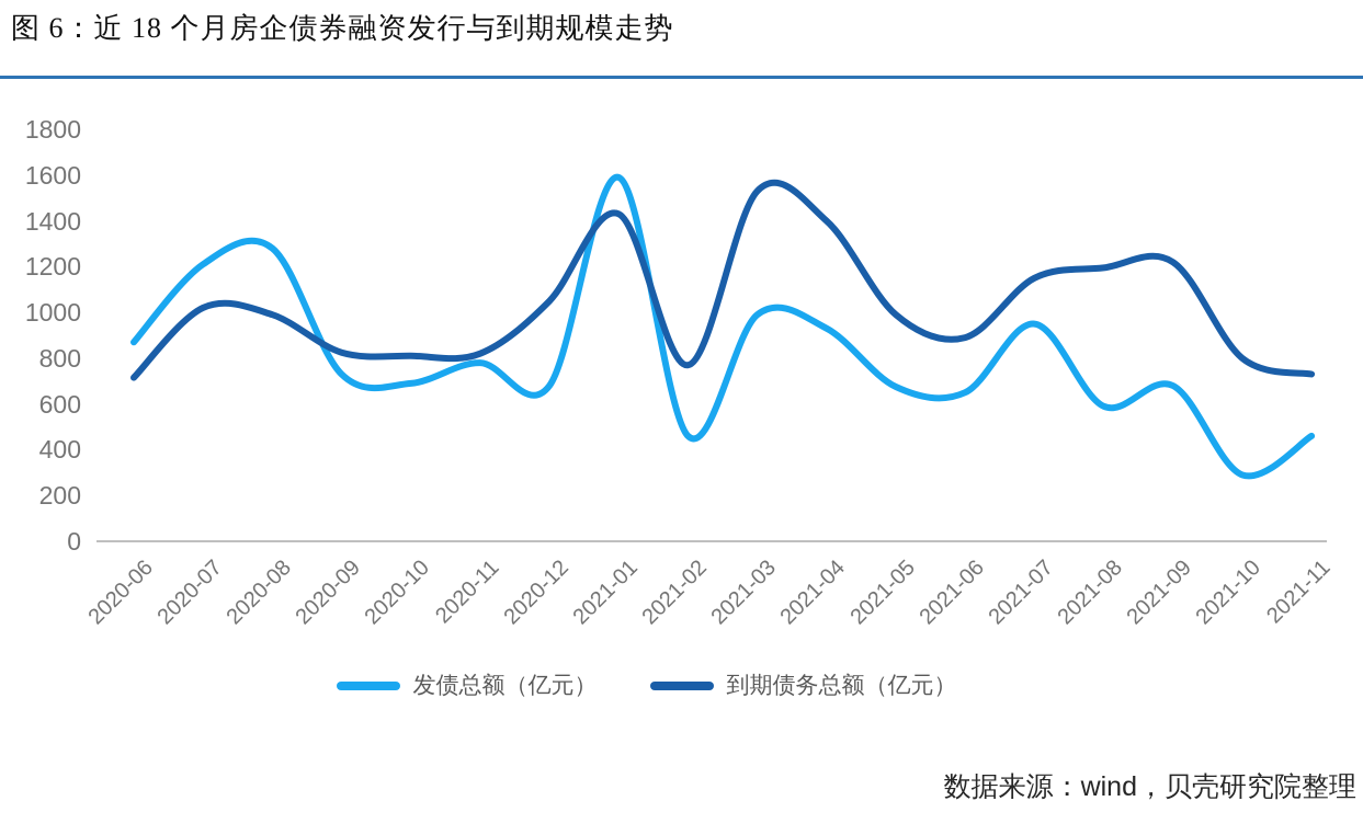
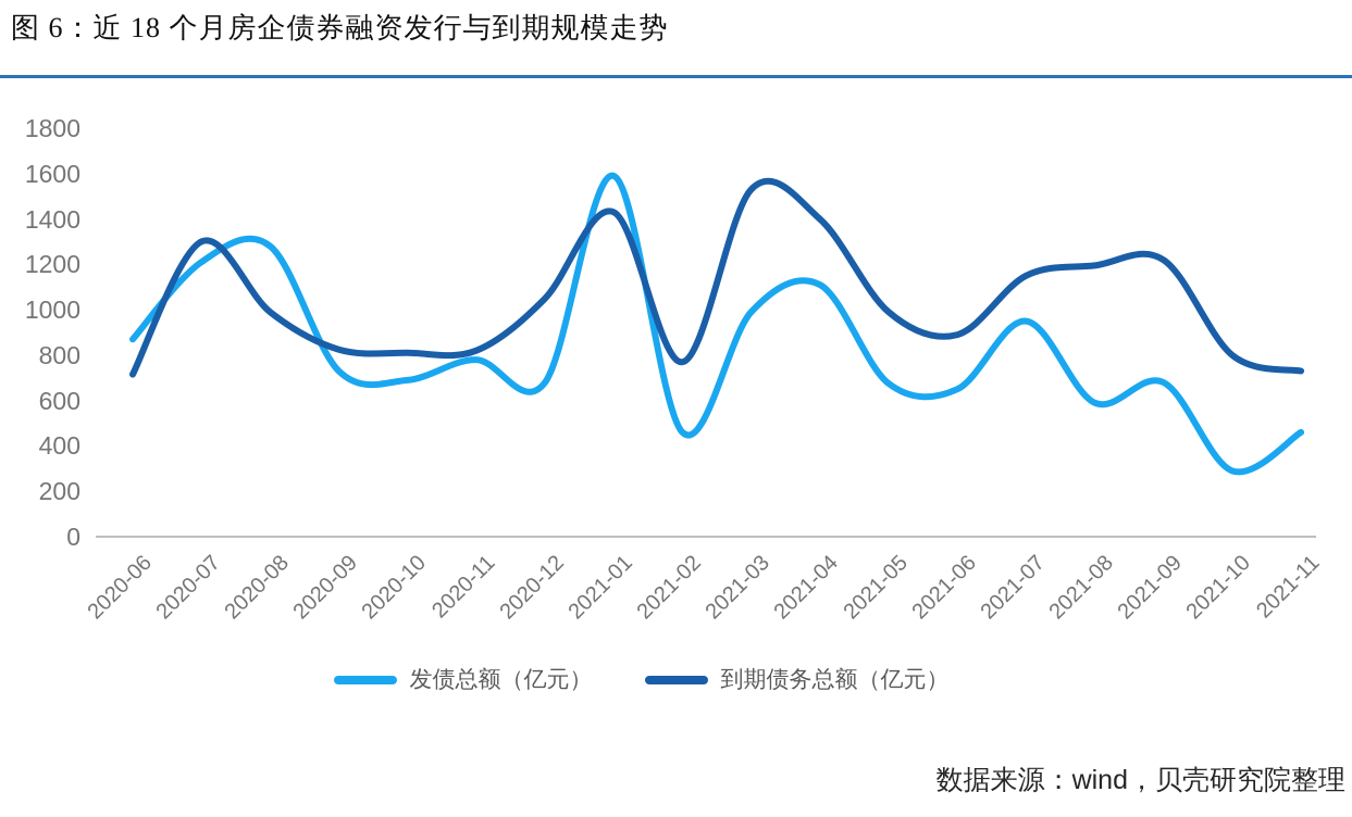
到期债务总额（亿元）/2020-07: 1020 -> 1300
发债总额（亿元）/2021-04: 930 -> 1110
